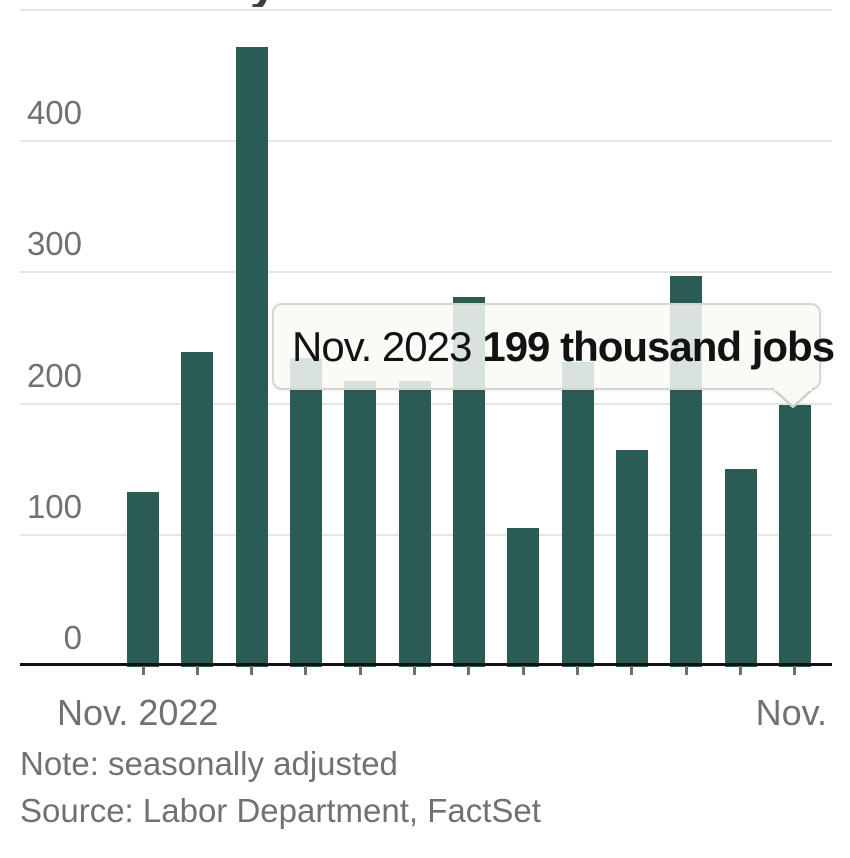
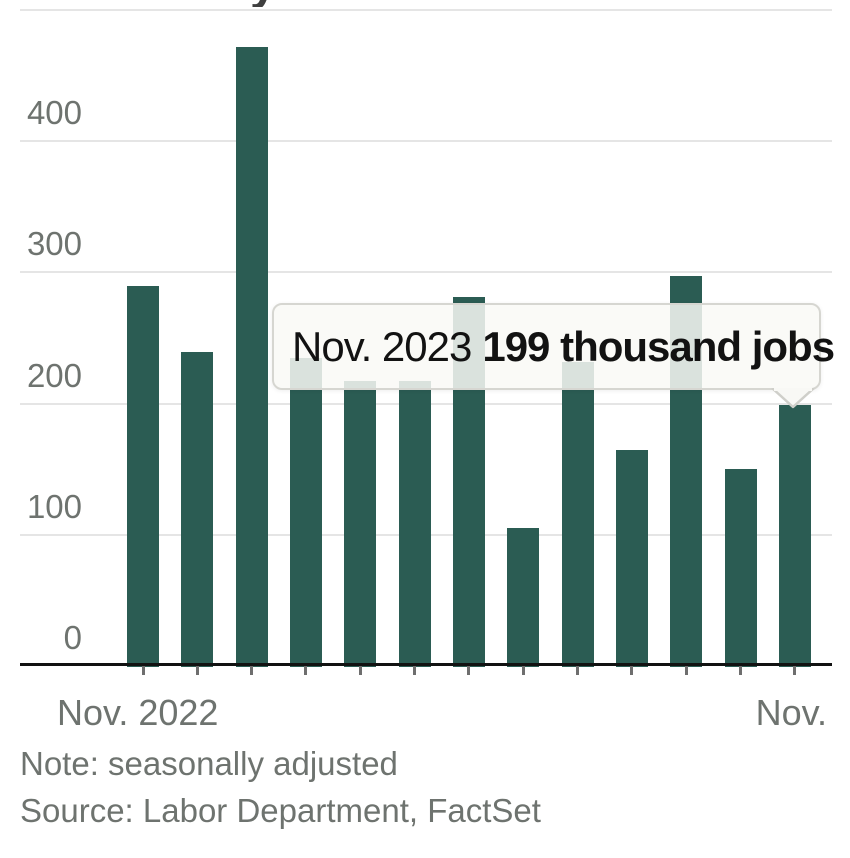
Nov. 2022: 133 -> 290
